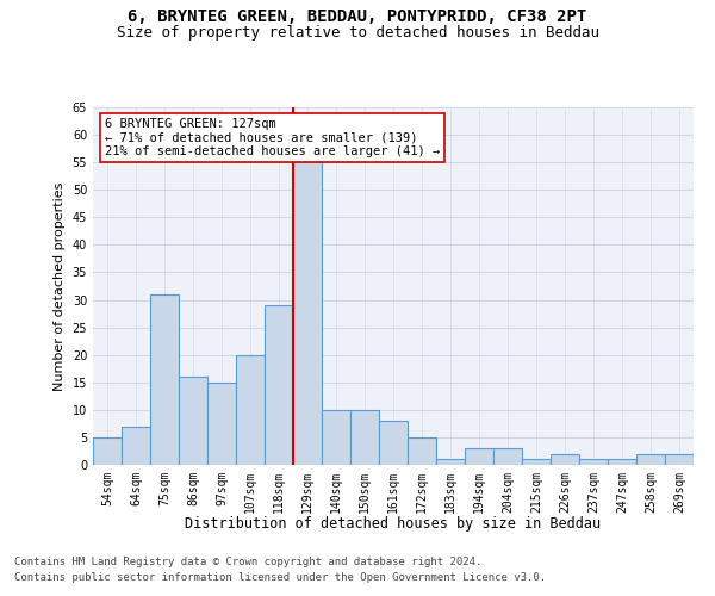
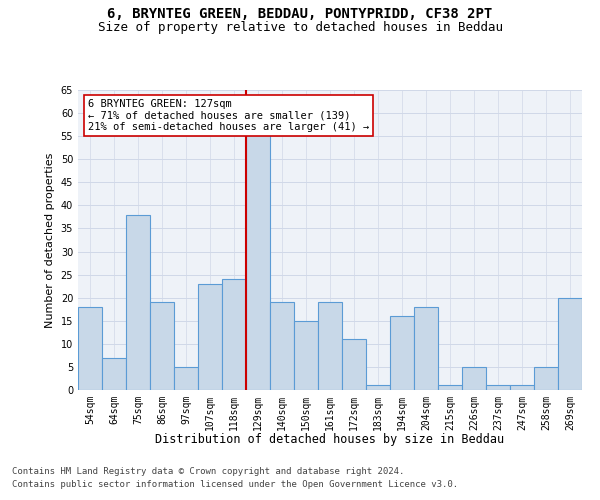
54sqm: 5 -> 18
75sqm: 31 -> 38
86sqm: 16 -> 19
97sqm: 15 -> 5
107sqm: 20 -> 23
118sqm: 29 -> 24
140sqm: 10 -> 19
150sqm: 10 -> 15
161sqm: 8 -> 19
172sqm: 5 -> 11
194sqm: 3 -> 16
204sqm: 3 -> 18
226sqm: 2 -> 5
258sqm: 2 -> 5
269sqm: 2 -> 20
